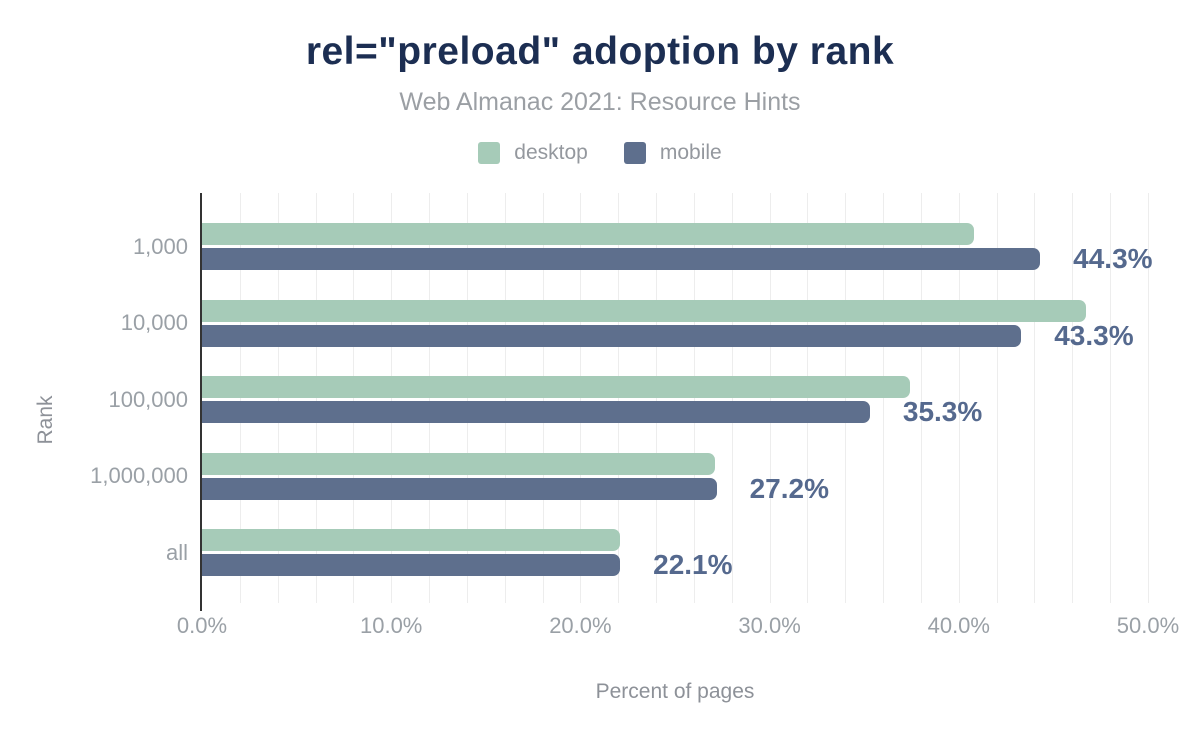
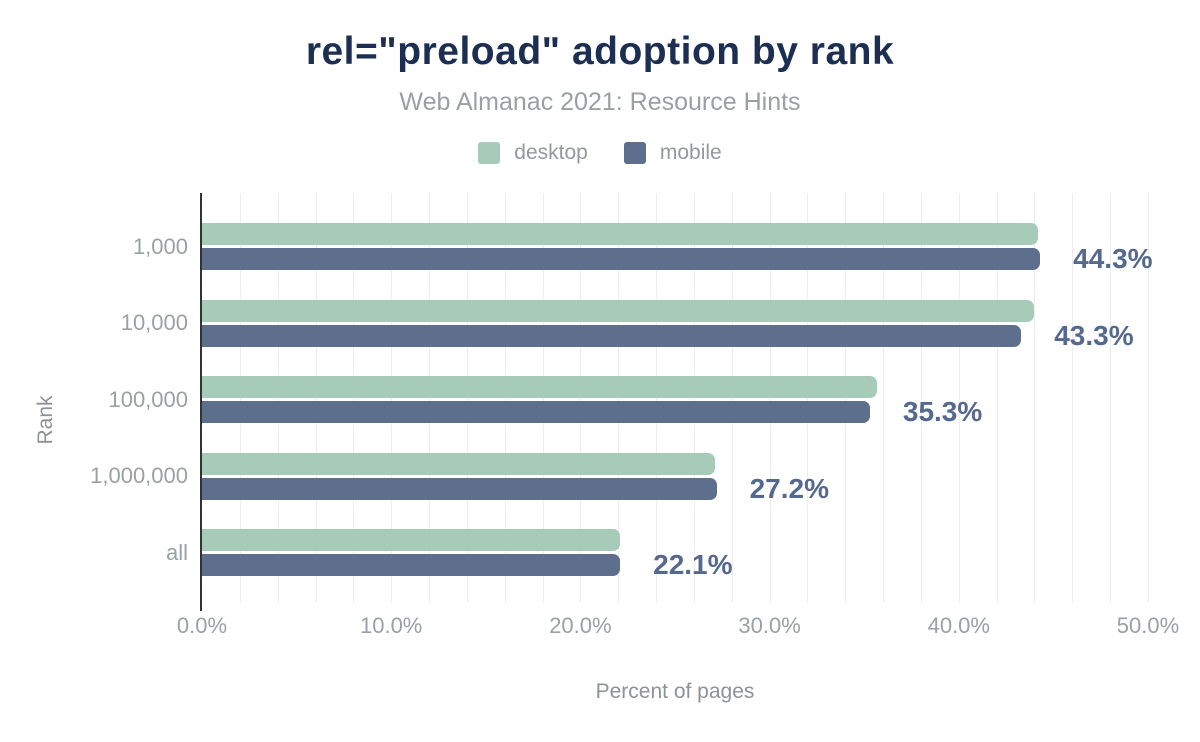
desktop/1,000: 40.8% -> 44.2%
desktop/10,000: 46.7% -> 44.0%
desktop/100,000: 37.4% -> 35.7%
